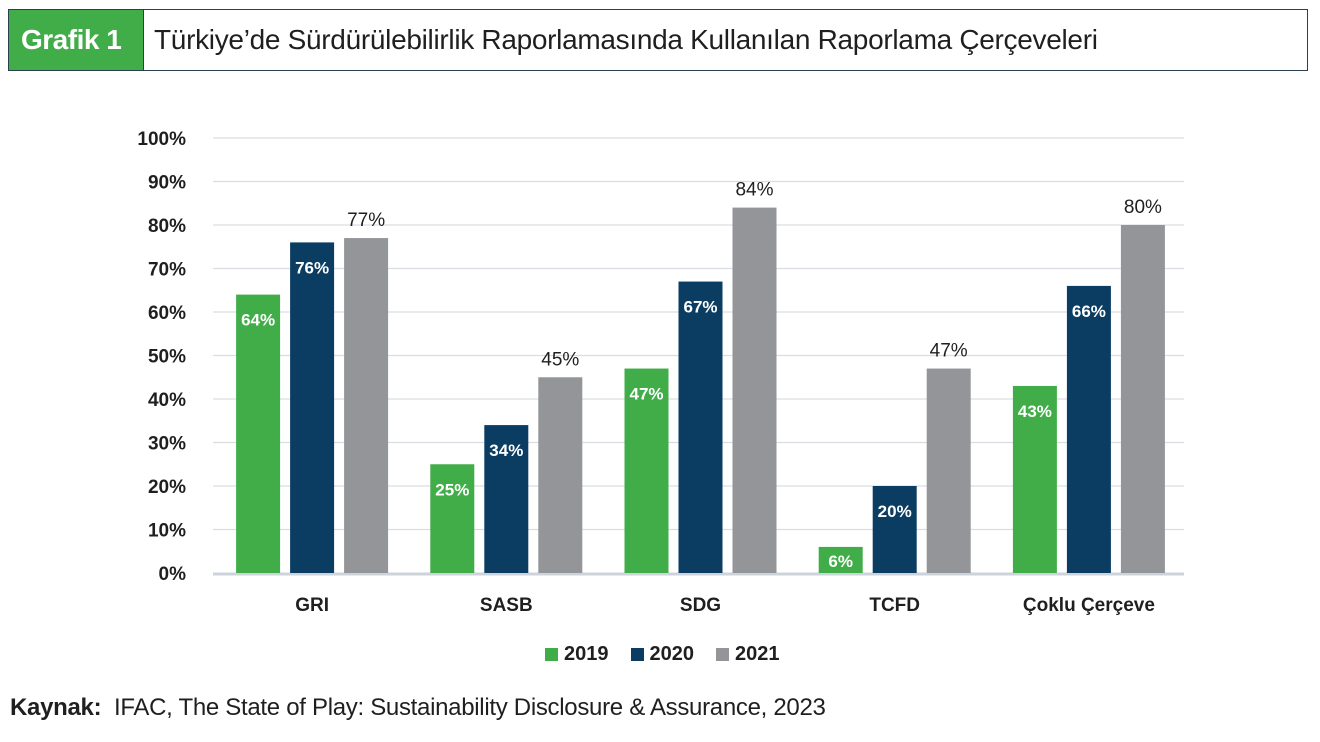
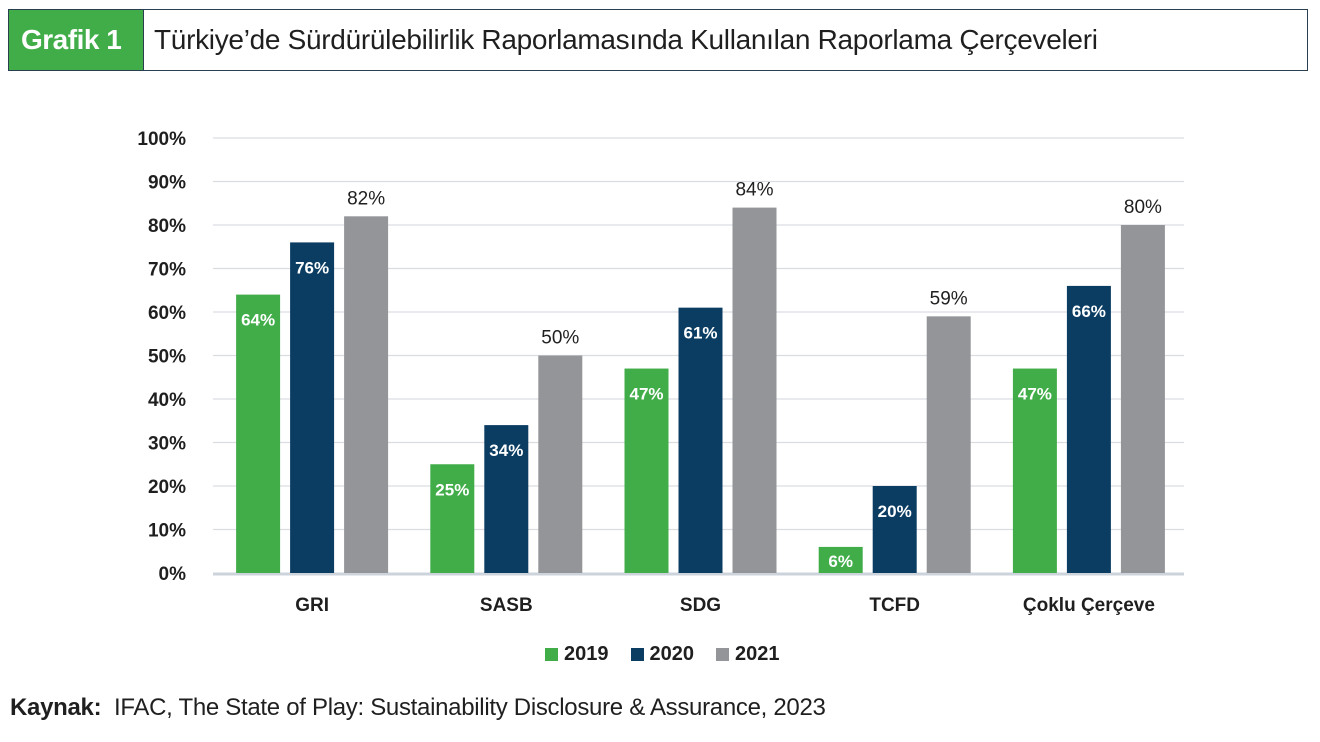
2021/GRI: 77% -> 82%
2021/SASB: 45% -> 50%
2020/SDG: 67% -> 61%
2021/TCFD: 47% -> 59%
2019/Çoklu Çerçeve: 43% -> 47%
